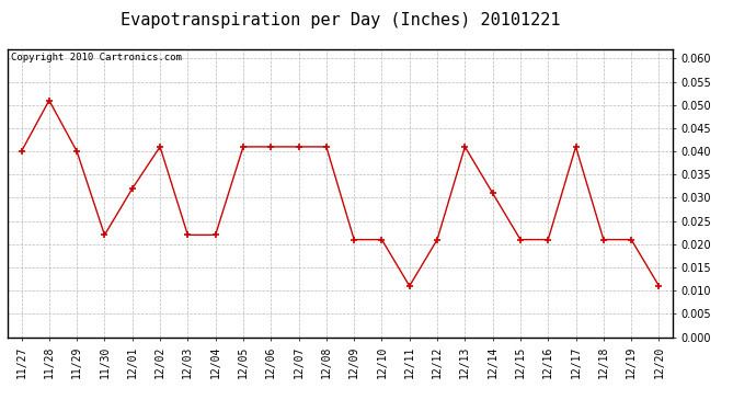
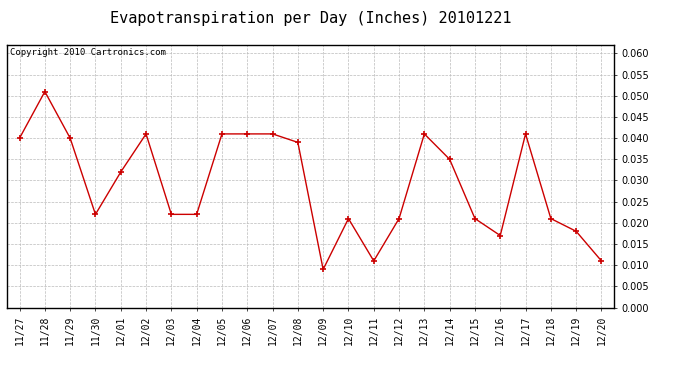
12/08: 0.041 -> 0.039
12/09: 0.021 -> 0.009
12/14: 0.031 -> 0.035
12/16: 0.021 -> 0.017
12/19: 0.021 -> 0.018
